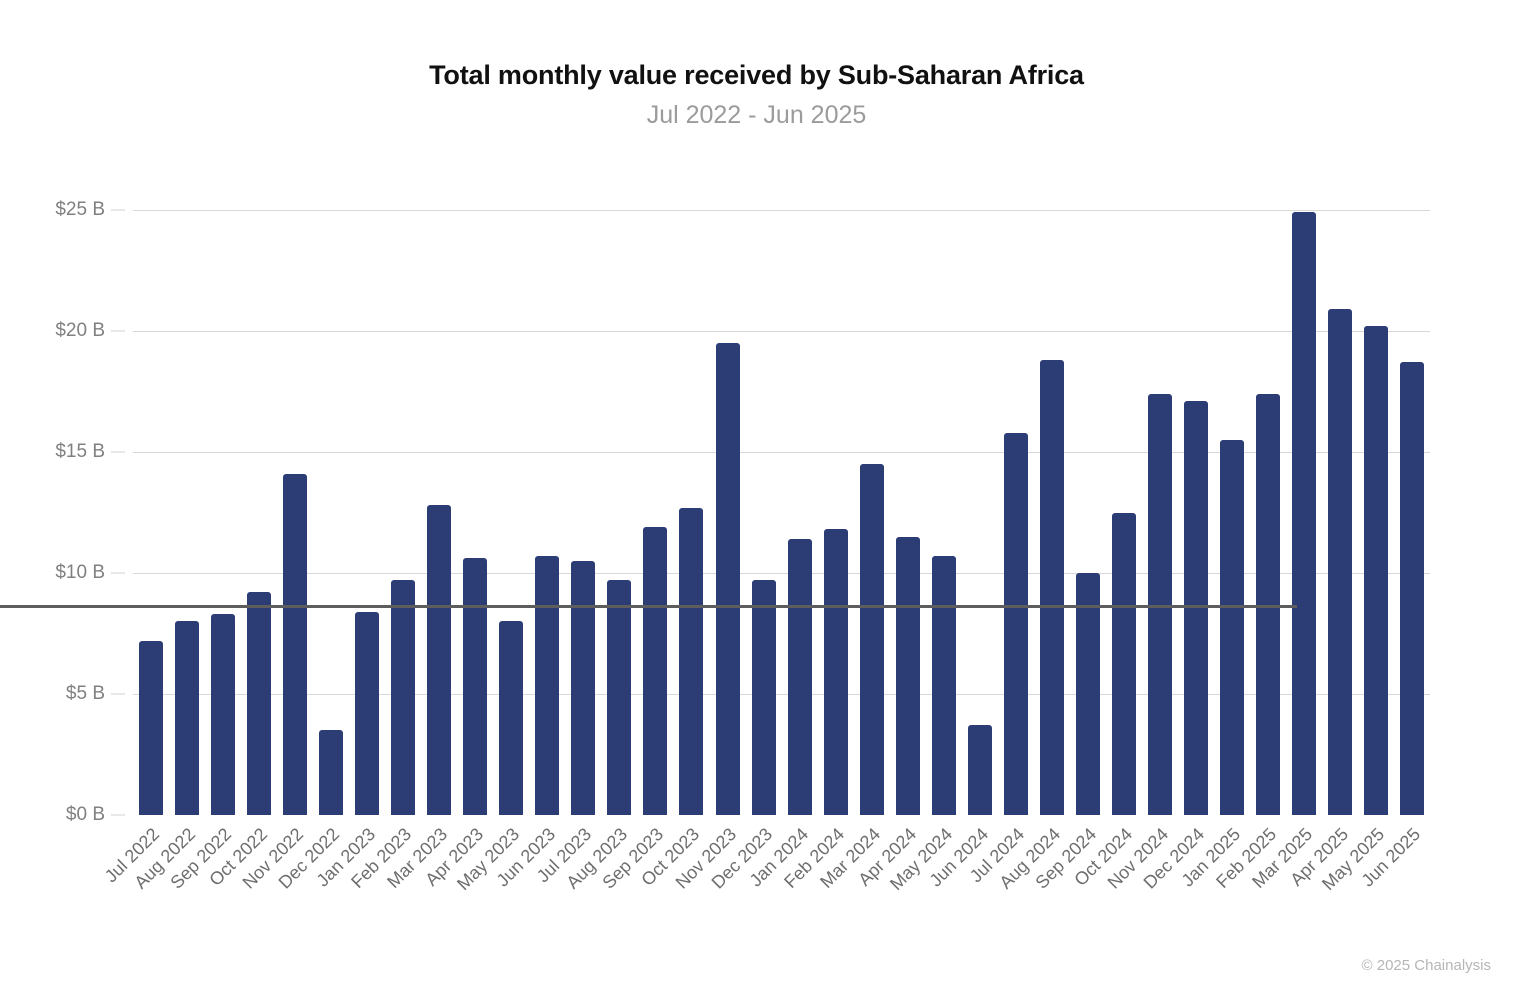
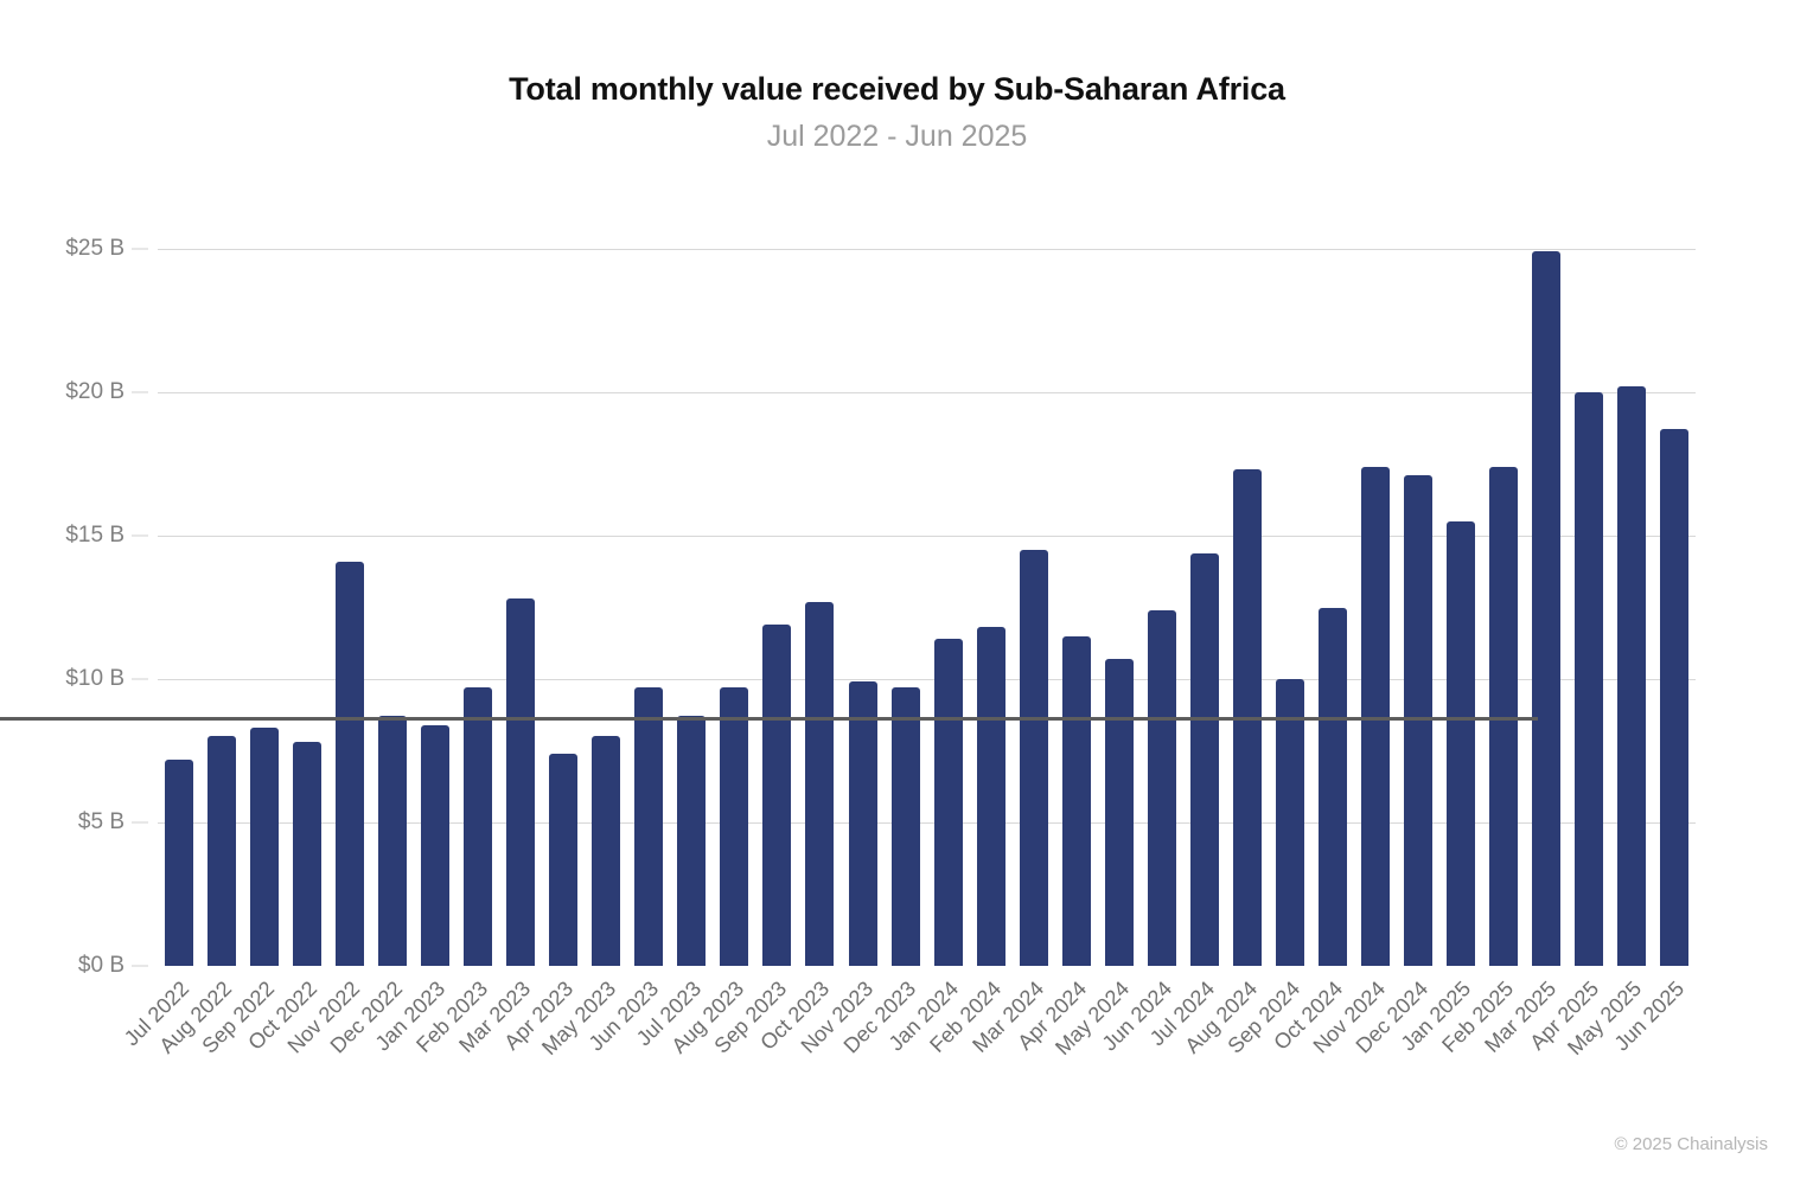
Oct 2022: $9.2B -> $7.8B
Dec 2022: $3.5B -> $8.7B
Apr 2023: $10.6B -> $7.4B
Jun 2023: $10.7B -> $9.7B
Jul 2023: $10.5B -> $8.7B
Nov 2023: $19.5B -> $9.9B
Jun 2024: $3.7B -> $12.4B
Jul 2024: $15.8B -> $14.4B
Aug 2024: $18.8B -> $17.3B
Apr 2025: $20.9B -> $20.0B
